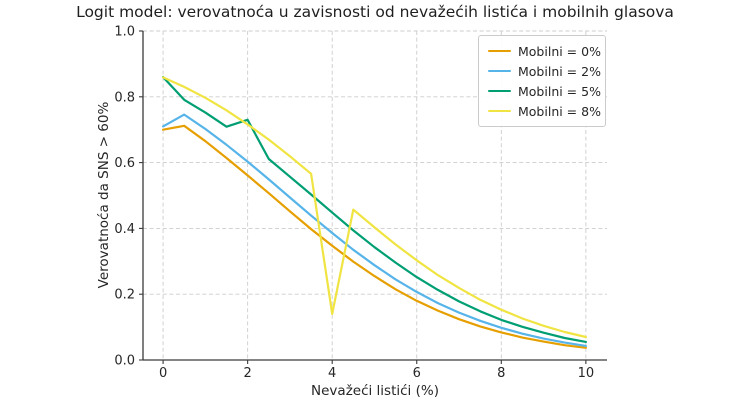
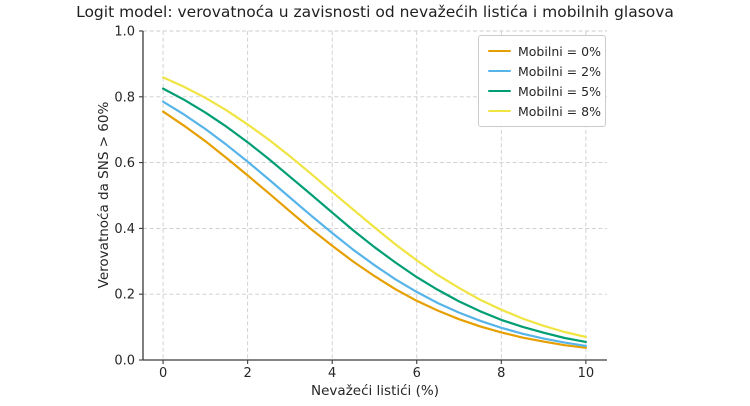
Mobilni = 0%/0: 0.70 -> 0.76
Mobilni = 2%/0: 0.71 -> 0.79
Mobilni = 5%/0: 0.86 -> 0.82
Mobilni = 5%/2: 0.73 -> 0.66
Mobilni = 8%/4: 0.14 -> 0.51
